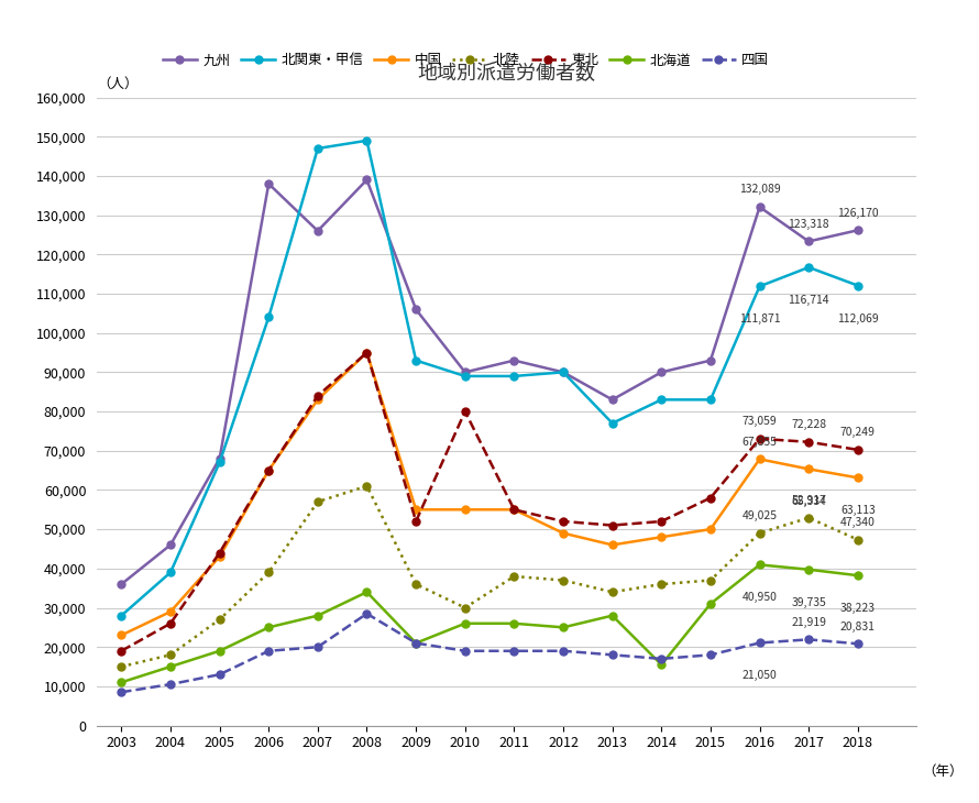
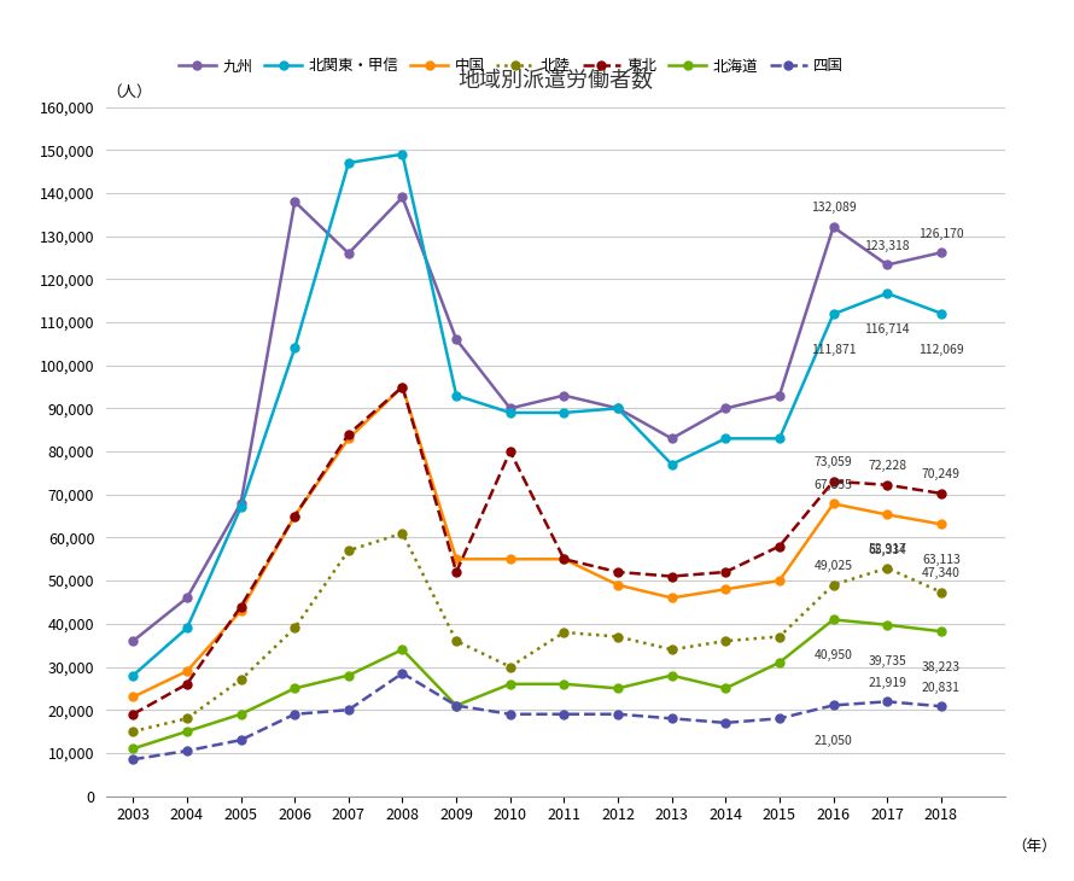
北海道/2014: 15,500 -> 25,000
